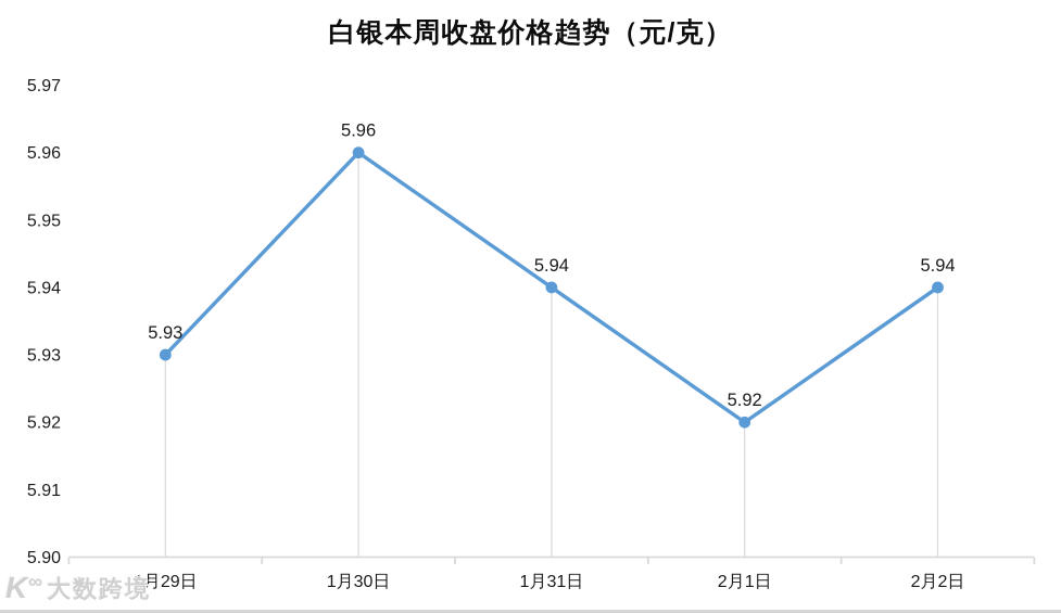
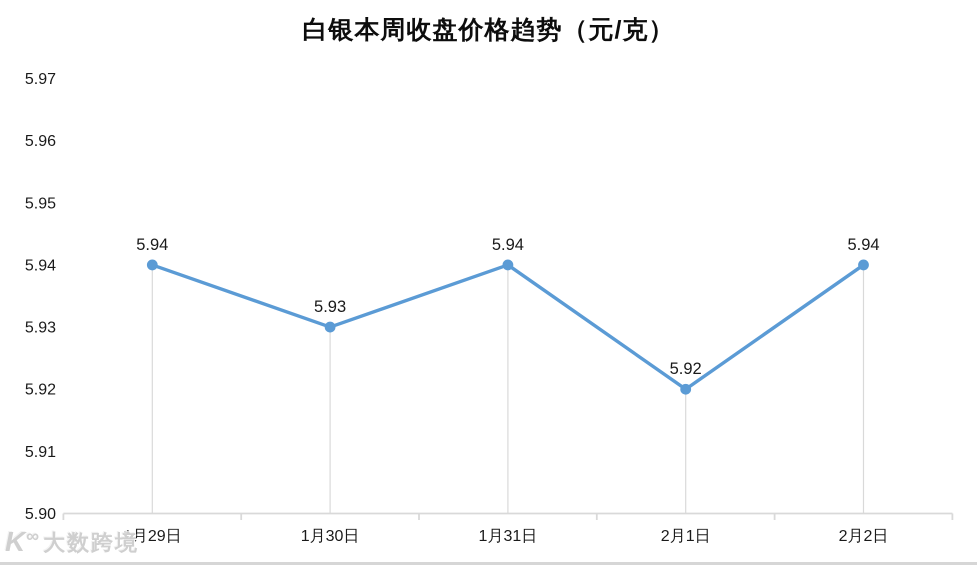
1月29日: 5.93 -> 5.94
1月30日: 5.96 -> 5.93
